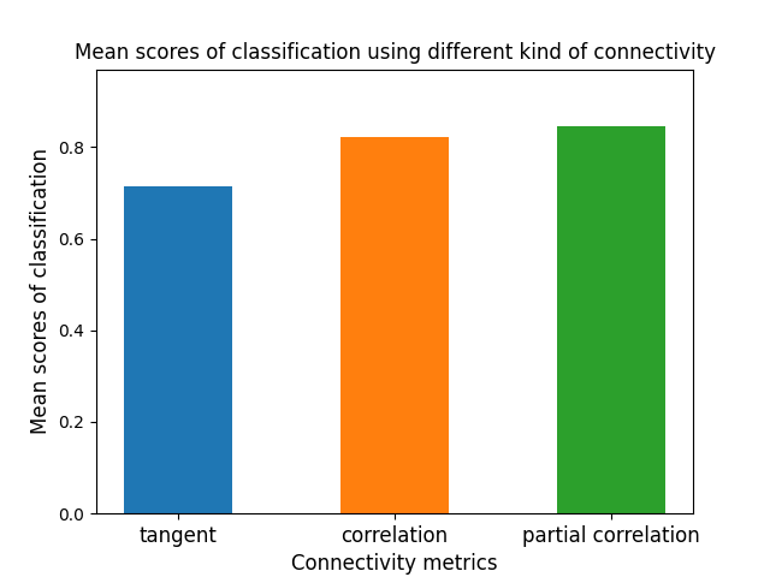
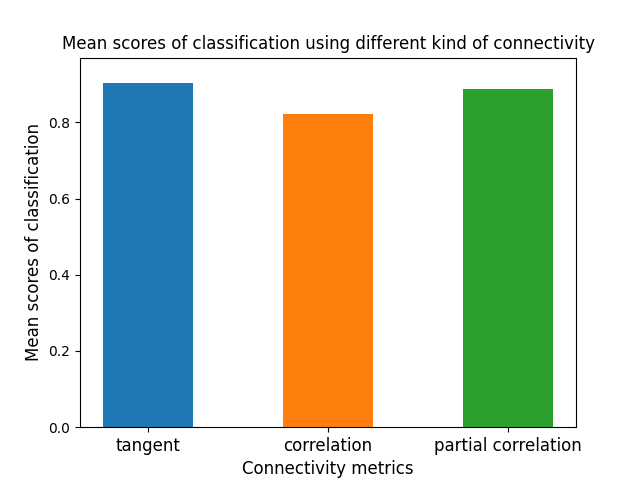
tangent: 0.715 -> 0.903
partial correlation: 0.845 -> 0.887
